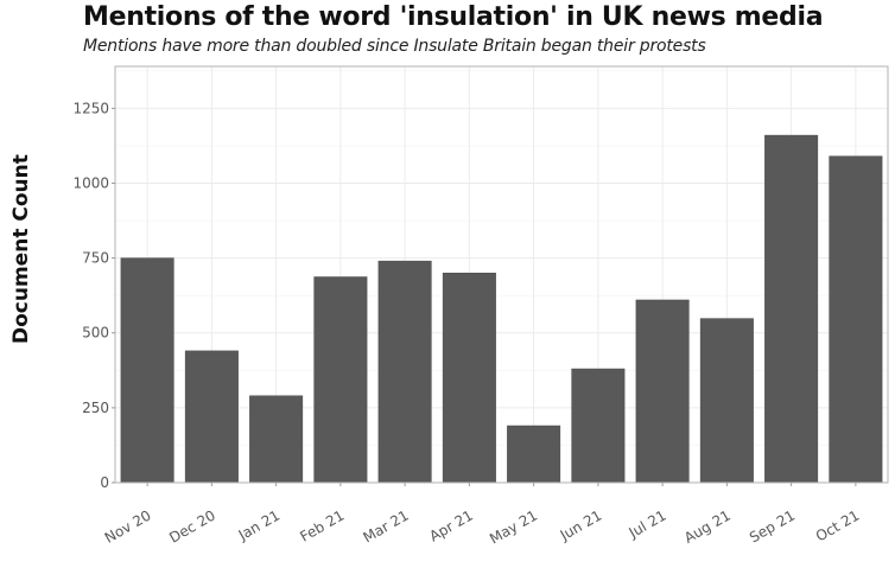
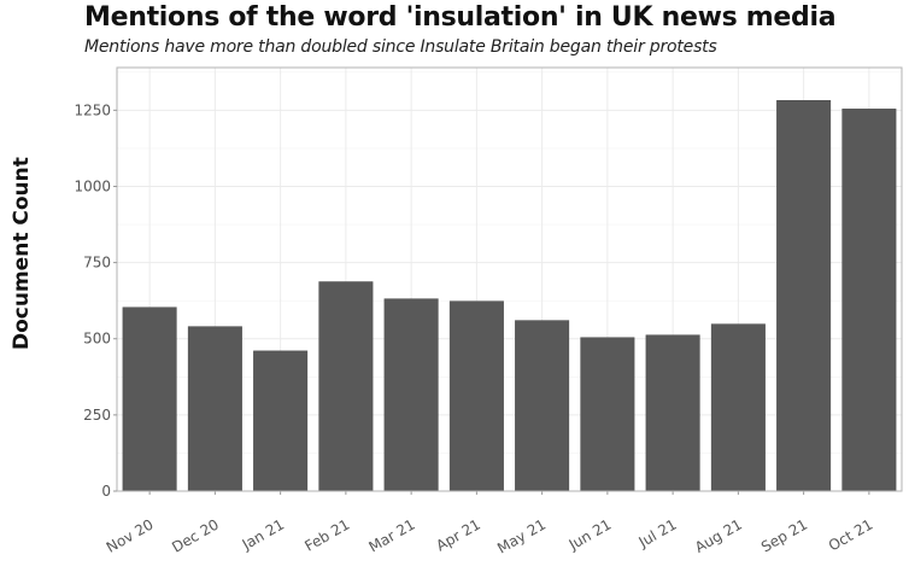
Nov 20: 750 -> 600
Dec 20: 440 -> 540
Jan 21: 290 -> 460
Mar 21: 740 -> 630
Apr 21: 700 -> 620
May 21: 190 -> 560
Jun 21: 380 -> 500
Jul 21: 610 -> 510
Sep 21: 1160 -> 1280
Oct 21: 1090 -> 1250
